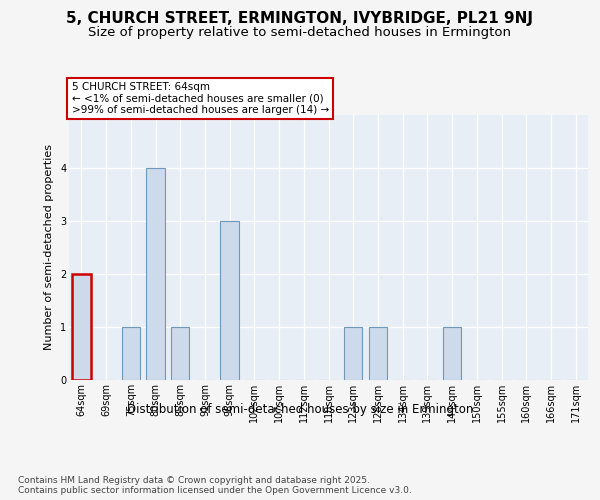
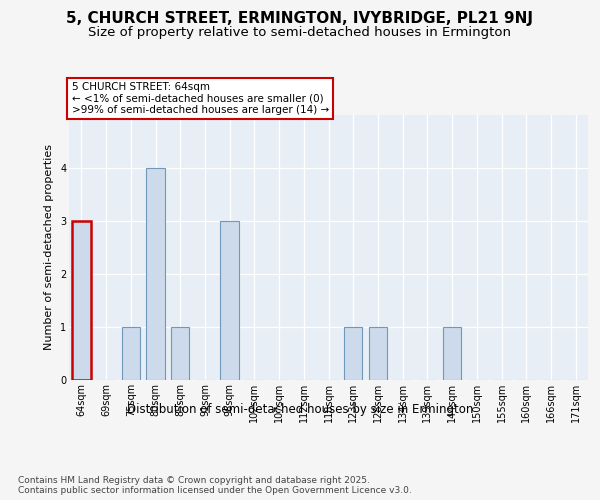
64sqm: 2 -> 3
